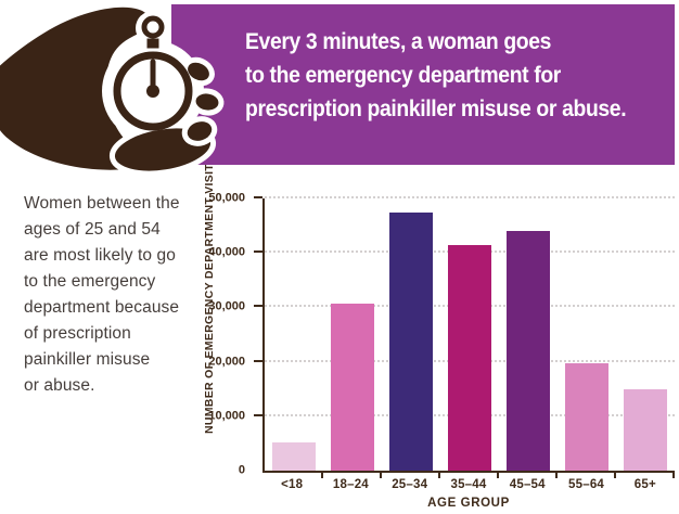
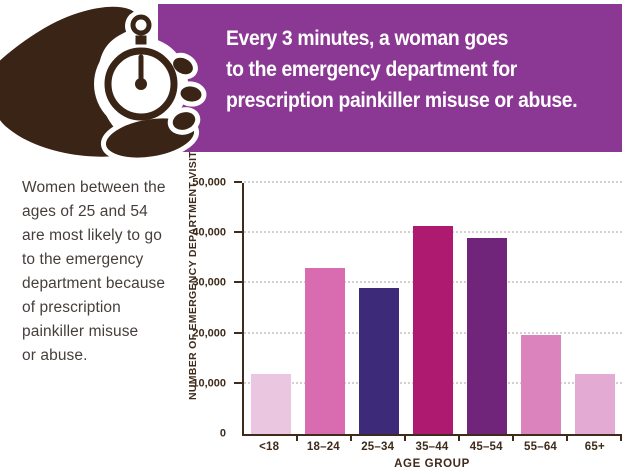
<18: 5000 -> 12000
18–24: 31000 -> 33000
25–34: 48000 -> 29000
45–54: 44000 -> 39000
65+: 15000 -> 12000
